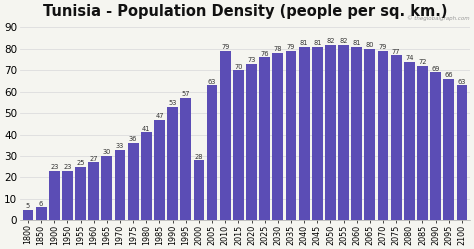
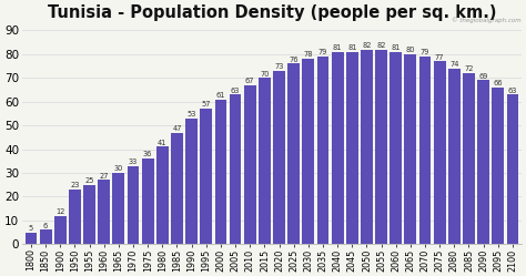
1900: 23 -> 12
2000: 28 -> 61
2010: 79 -> 67
